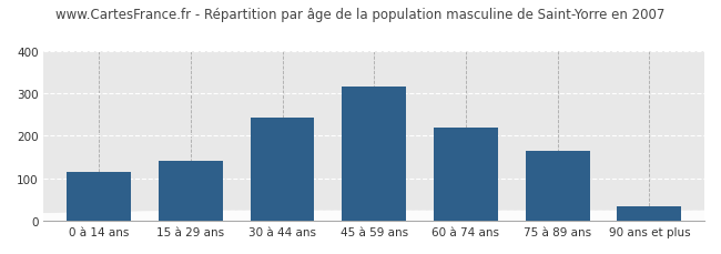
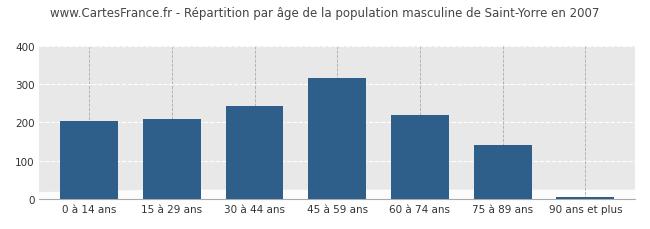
0 à 14 ans: 115 -> 203
15 à 29 ans: 140 -> 209
75 à 89 ans: 165 -> 142
90 ans et plus: 35 -> 5
